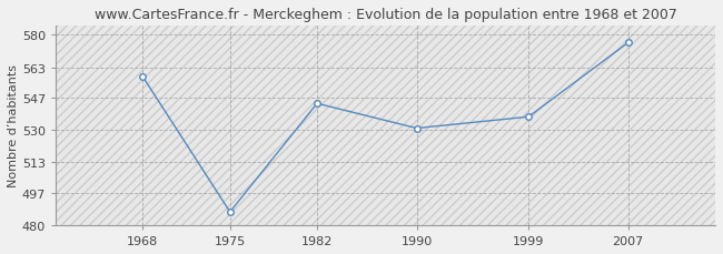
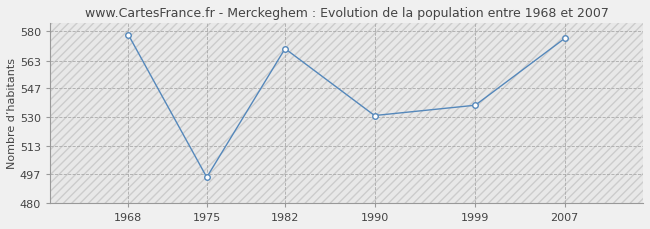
1968: 558 -> 578
1975: 487 -> 495
1982: 544 -> 570
